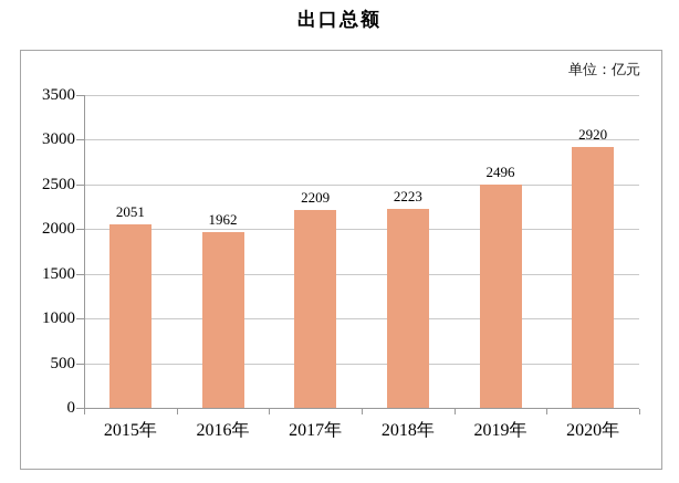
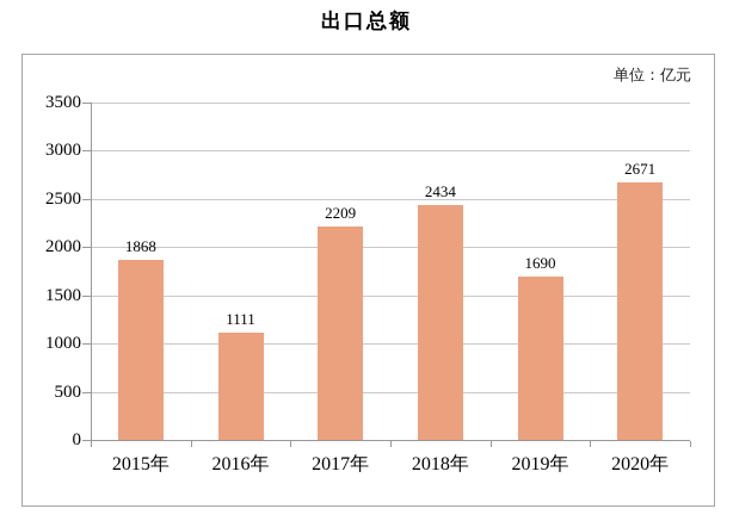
2015年: 2051 -> 1868
2016年: 1962 -> 1111
2018年: 2223 -> 2434
2019年: 2496 -> 1690
2020年: 2920 -> 2671
